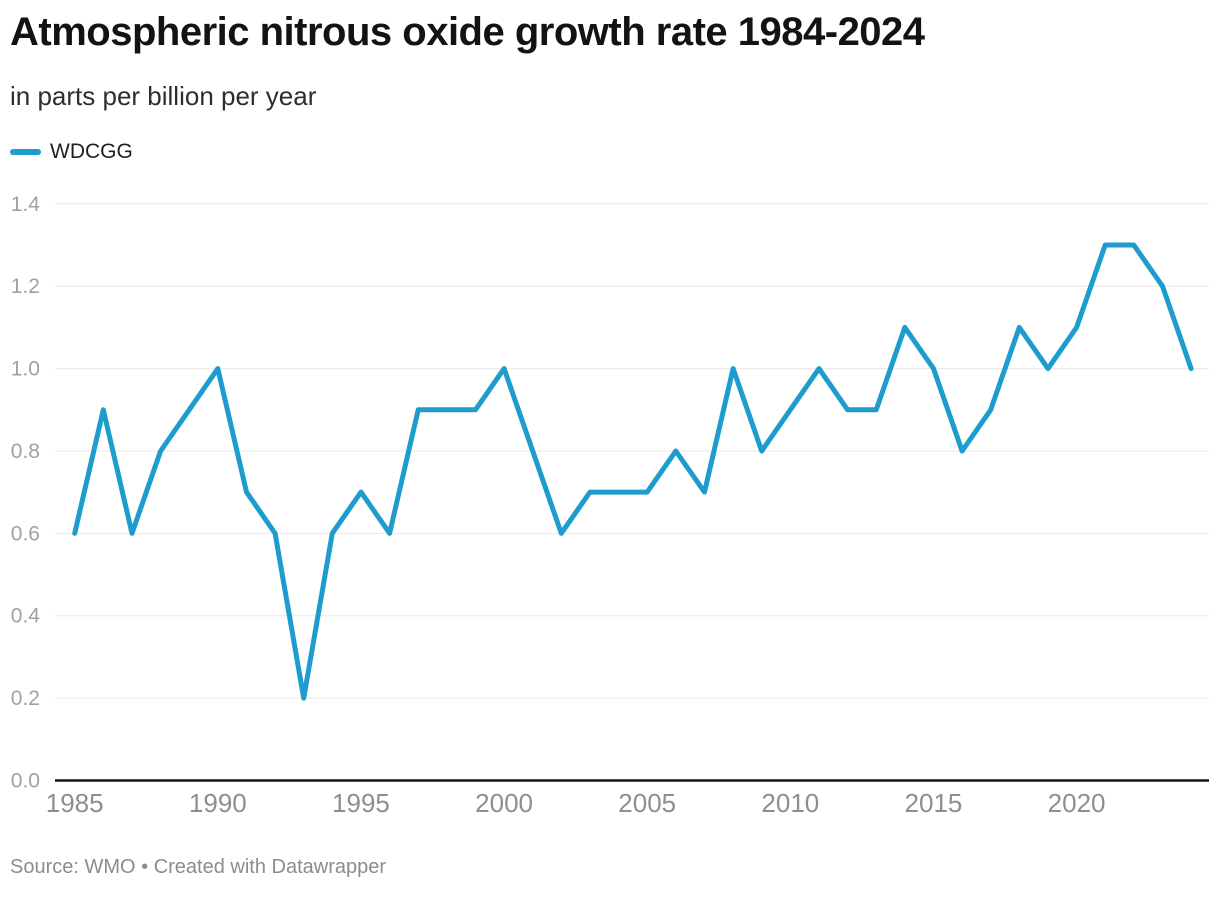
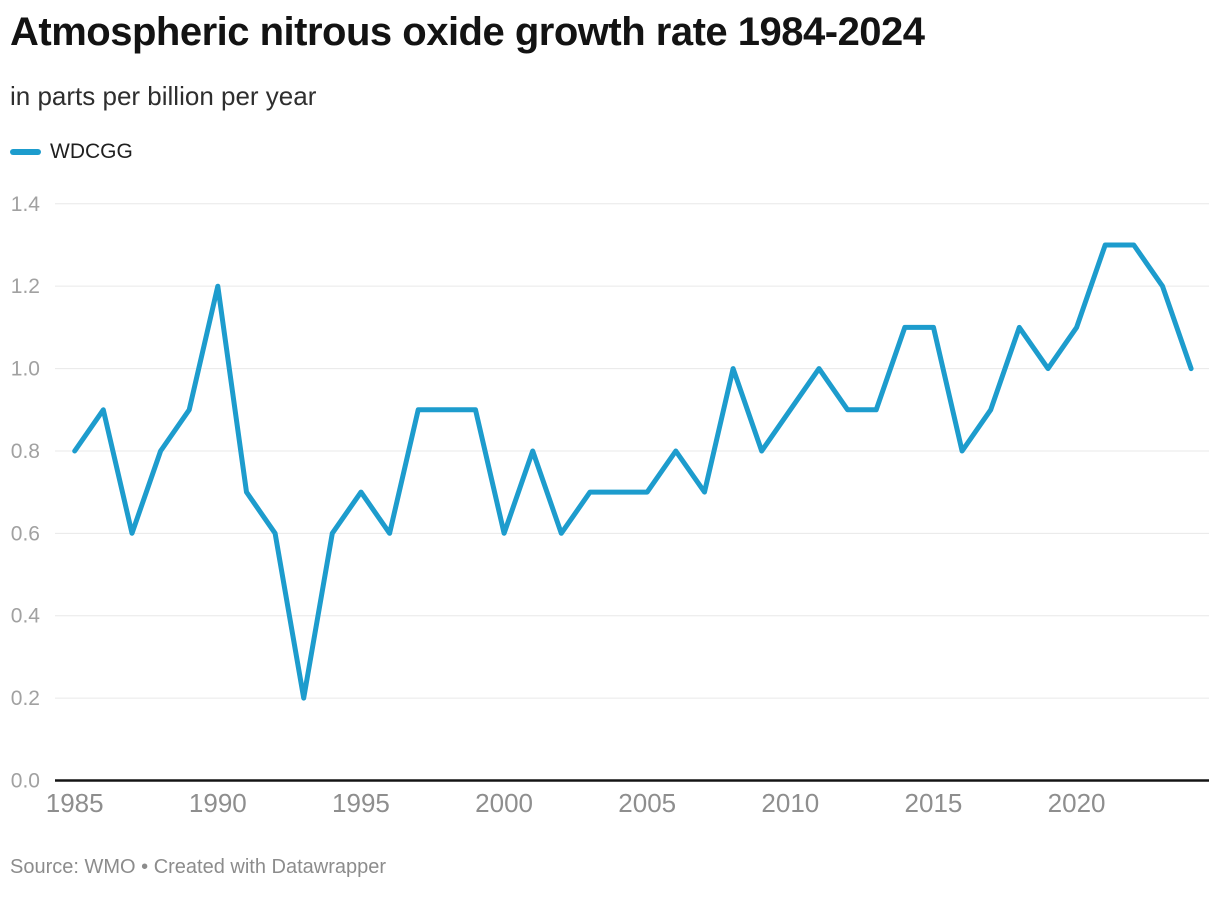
1985: 0.6 -> 0.8
1990: 1.0 -> 1.2
2000: 1.0 -> 0.6
2015: 1.0 -> 1.1
